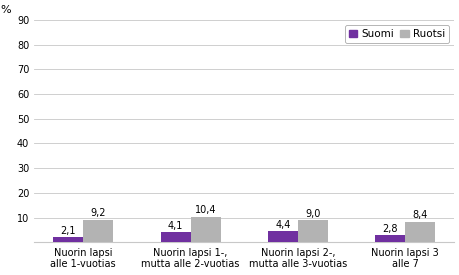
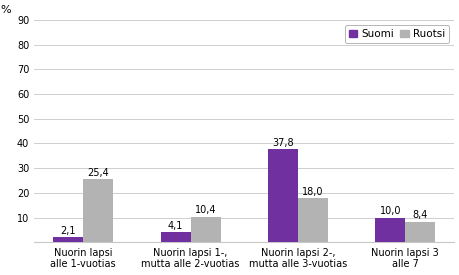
Ruotsi/Nuorin lapsi alle 1-vuotias: 9,2 -> 25,4
Suomi/Nuorin lapsi 2-, mutta alle 3-vuotias: 4,4 -> 37,8
Ruotsi/Nuorin lapsi 2-, mutta alle 3-vuotias: 9,0 -> 18,0
Suomi/Nuorin lapsi 3 alle 7: 2,8 -> 10,0
